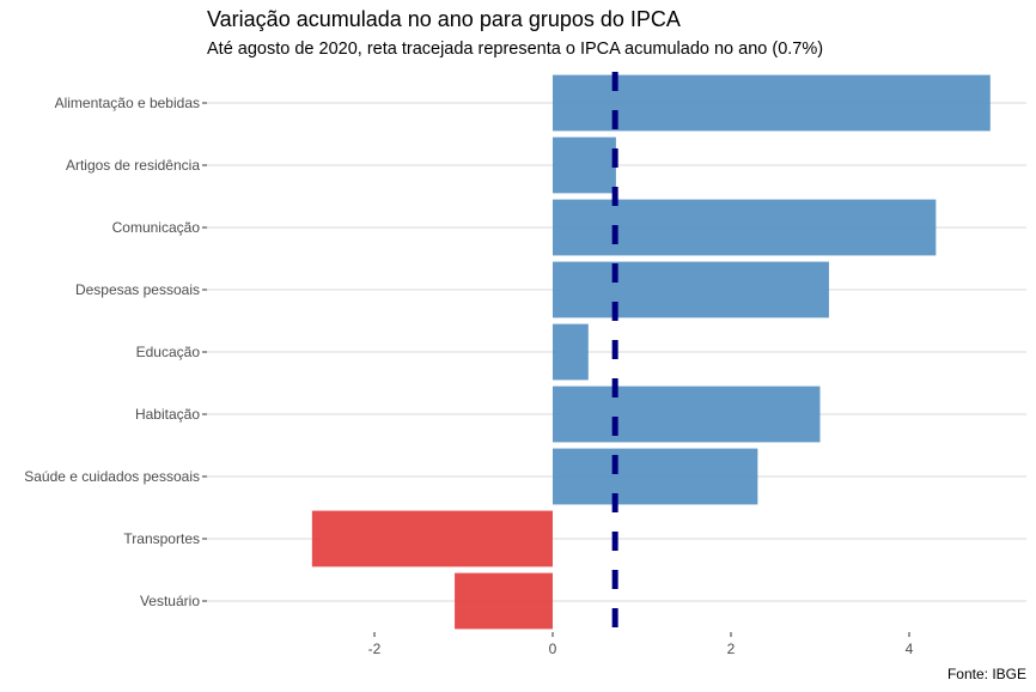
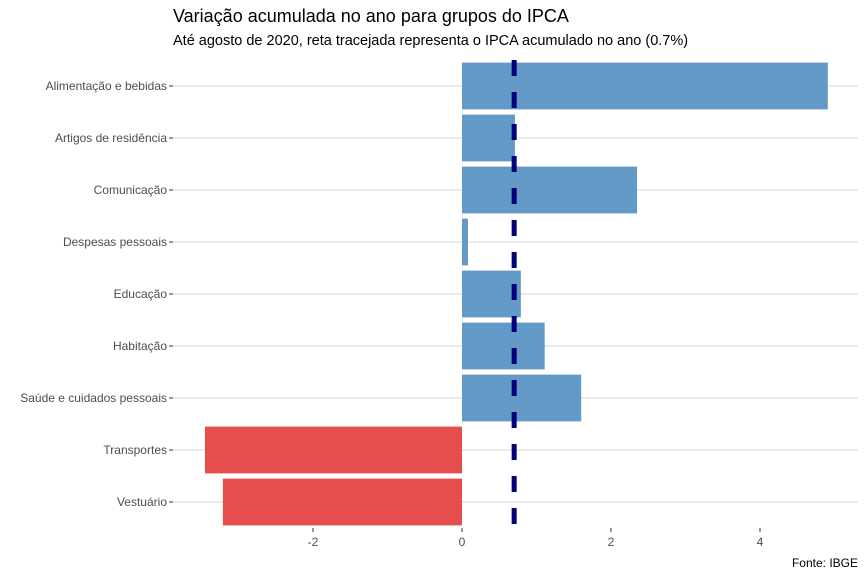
Comunicação: 4.3 -> 2.4
Despesas pessoais: 3.1 -> 0.1
Educação: 0.4 -> 0.8
Habitação: 3.0 -> 1.1
Saúde e cuidados pessoais: 2.3 -> 1.6
Transportes: -2.7 -> -3.5
Vestuário: -1.1 -> -3.2
